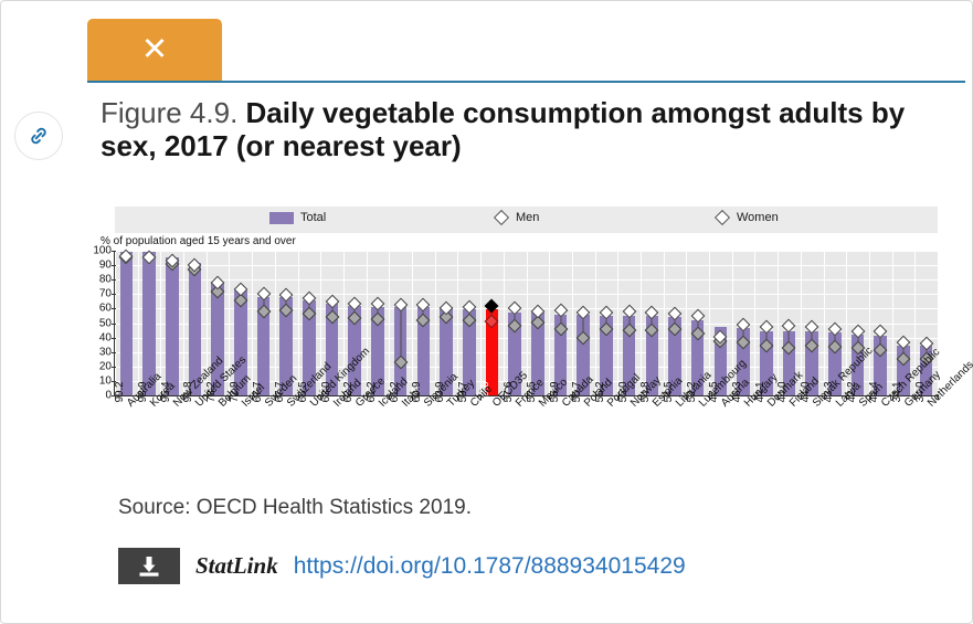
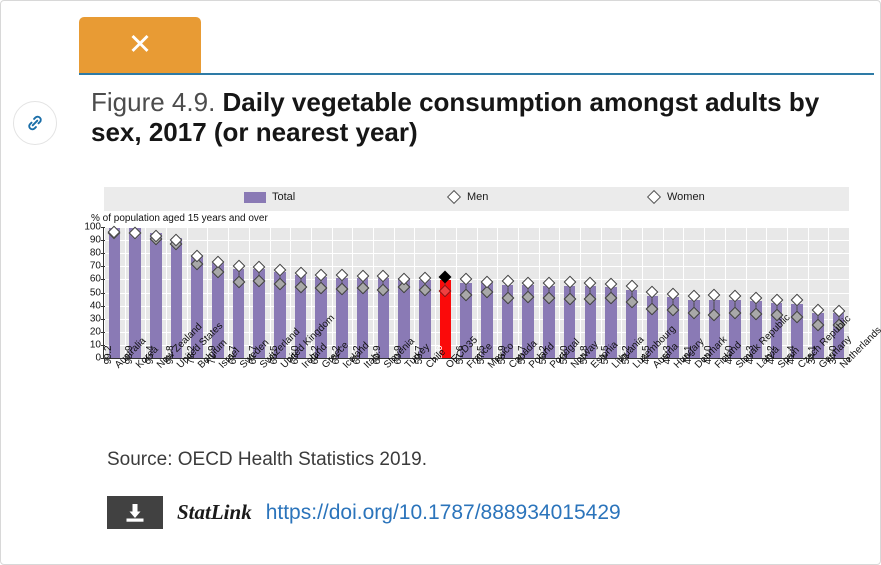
Men/Italy: 26 -> 56
Men/Poland: 43 -> 50
Women/Austria: 44 -> 54
